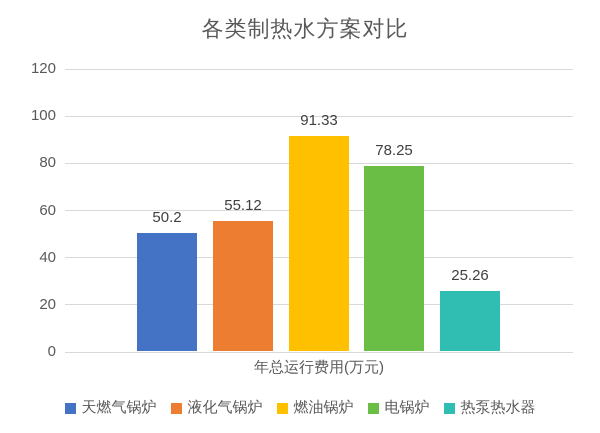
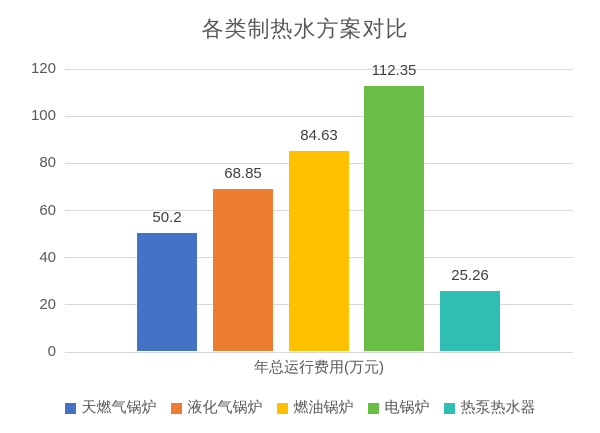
液化气锅炉: 55.12 -> 68.85
燃油锅炉: 91.33 -> 84.63
电锅炉: 78.25 -> 112.35
